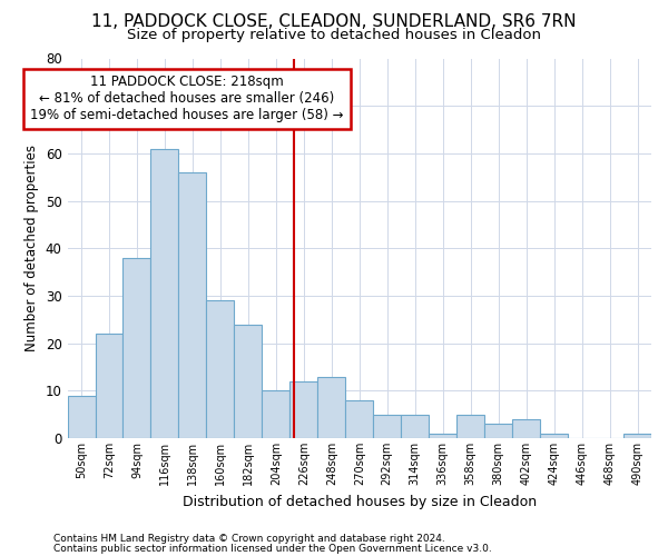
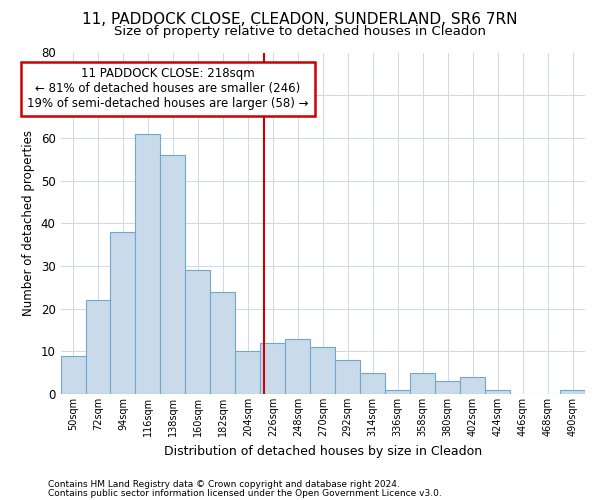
270sqm: 8 -> 11
292sqm: 5 -> 8
